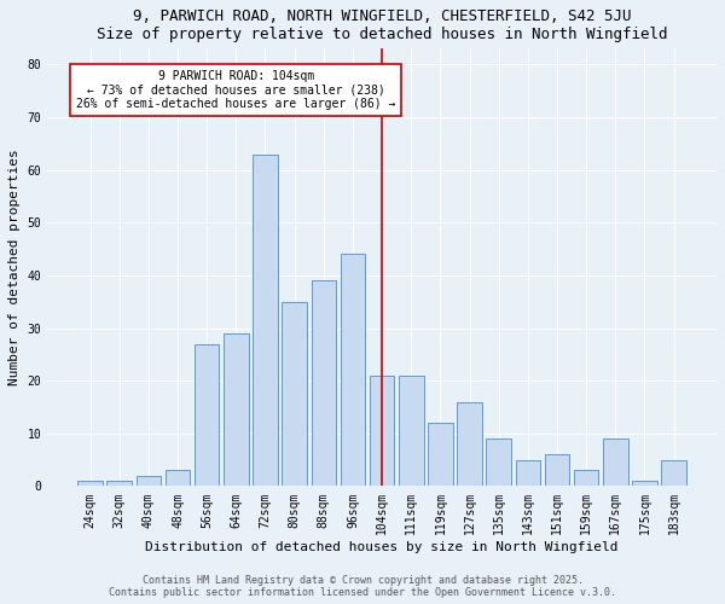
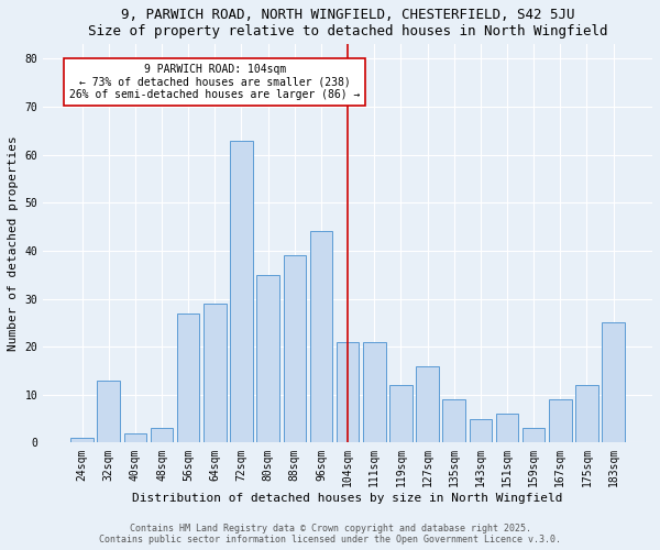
32sqm: 1 -> 13
175sqm: 1 -> 12
183sqm: 5 -> 25
